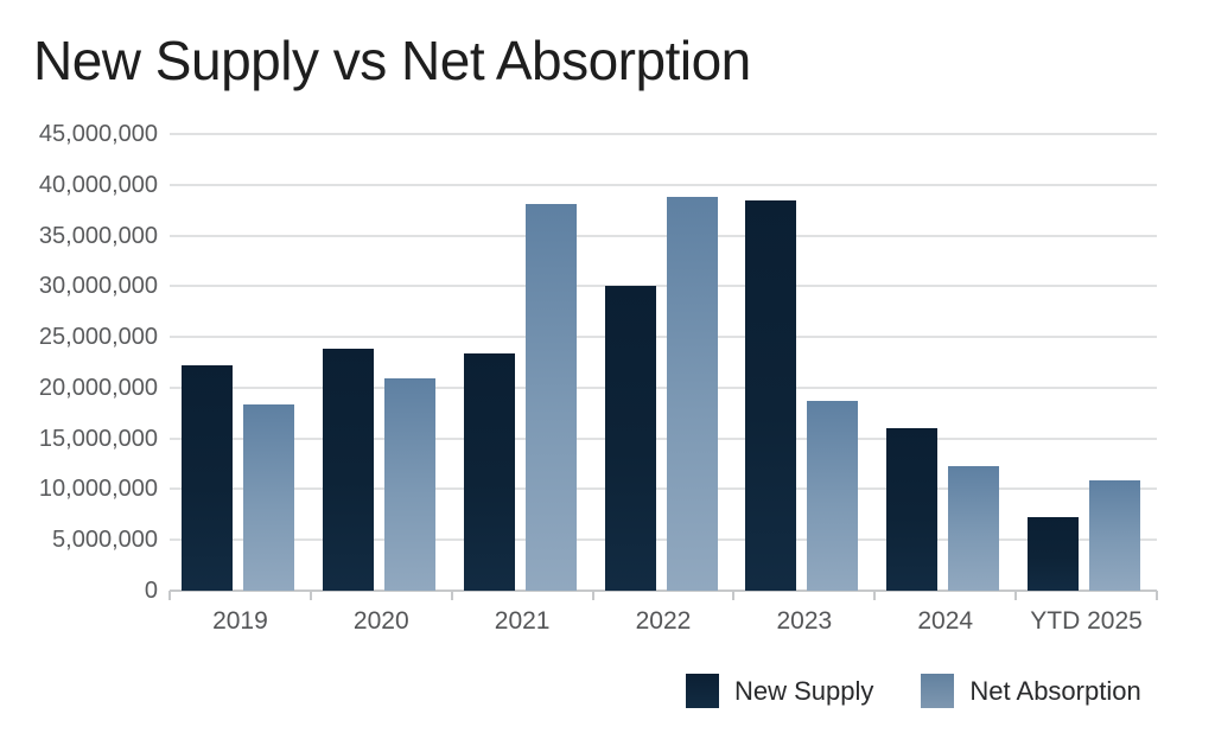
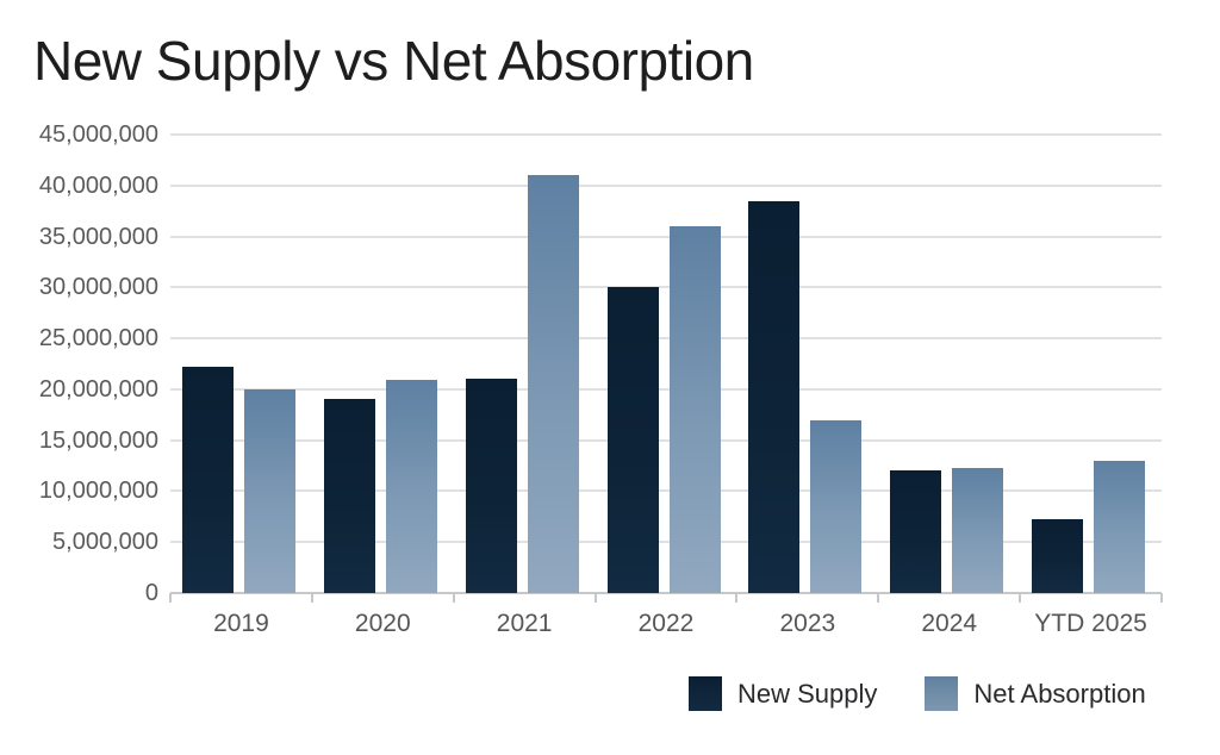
Net Absorption/2019: 18000000 -> 20000000
New Supply/2020: 24000000 -> 19000000
New Supply/2021: 23000000 -> 21000000
Net Absorption/2021: 38000000 -> 41000000
Net Absorption/2022: 39000000 -> 36000000
Net Absorption/2023: 19000000 -> 17000000
New Supply/2024: 16000000 -> 12000000
Net Absorption/YTD 2025: 11000000 -> 13000000
